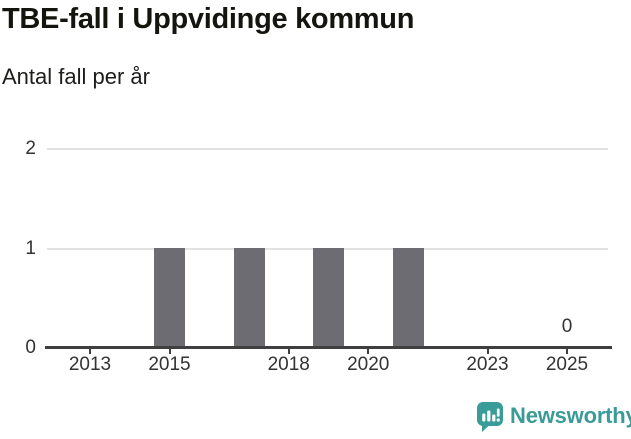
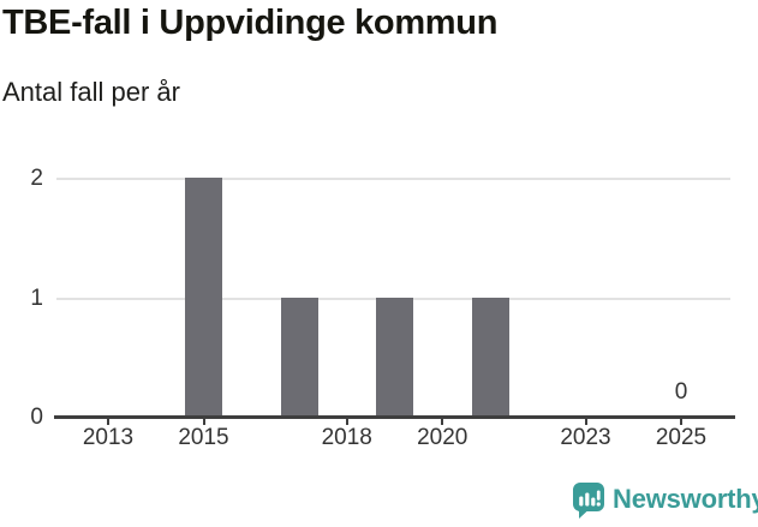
2015: 1 -> 2
